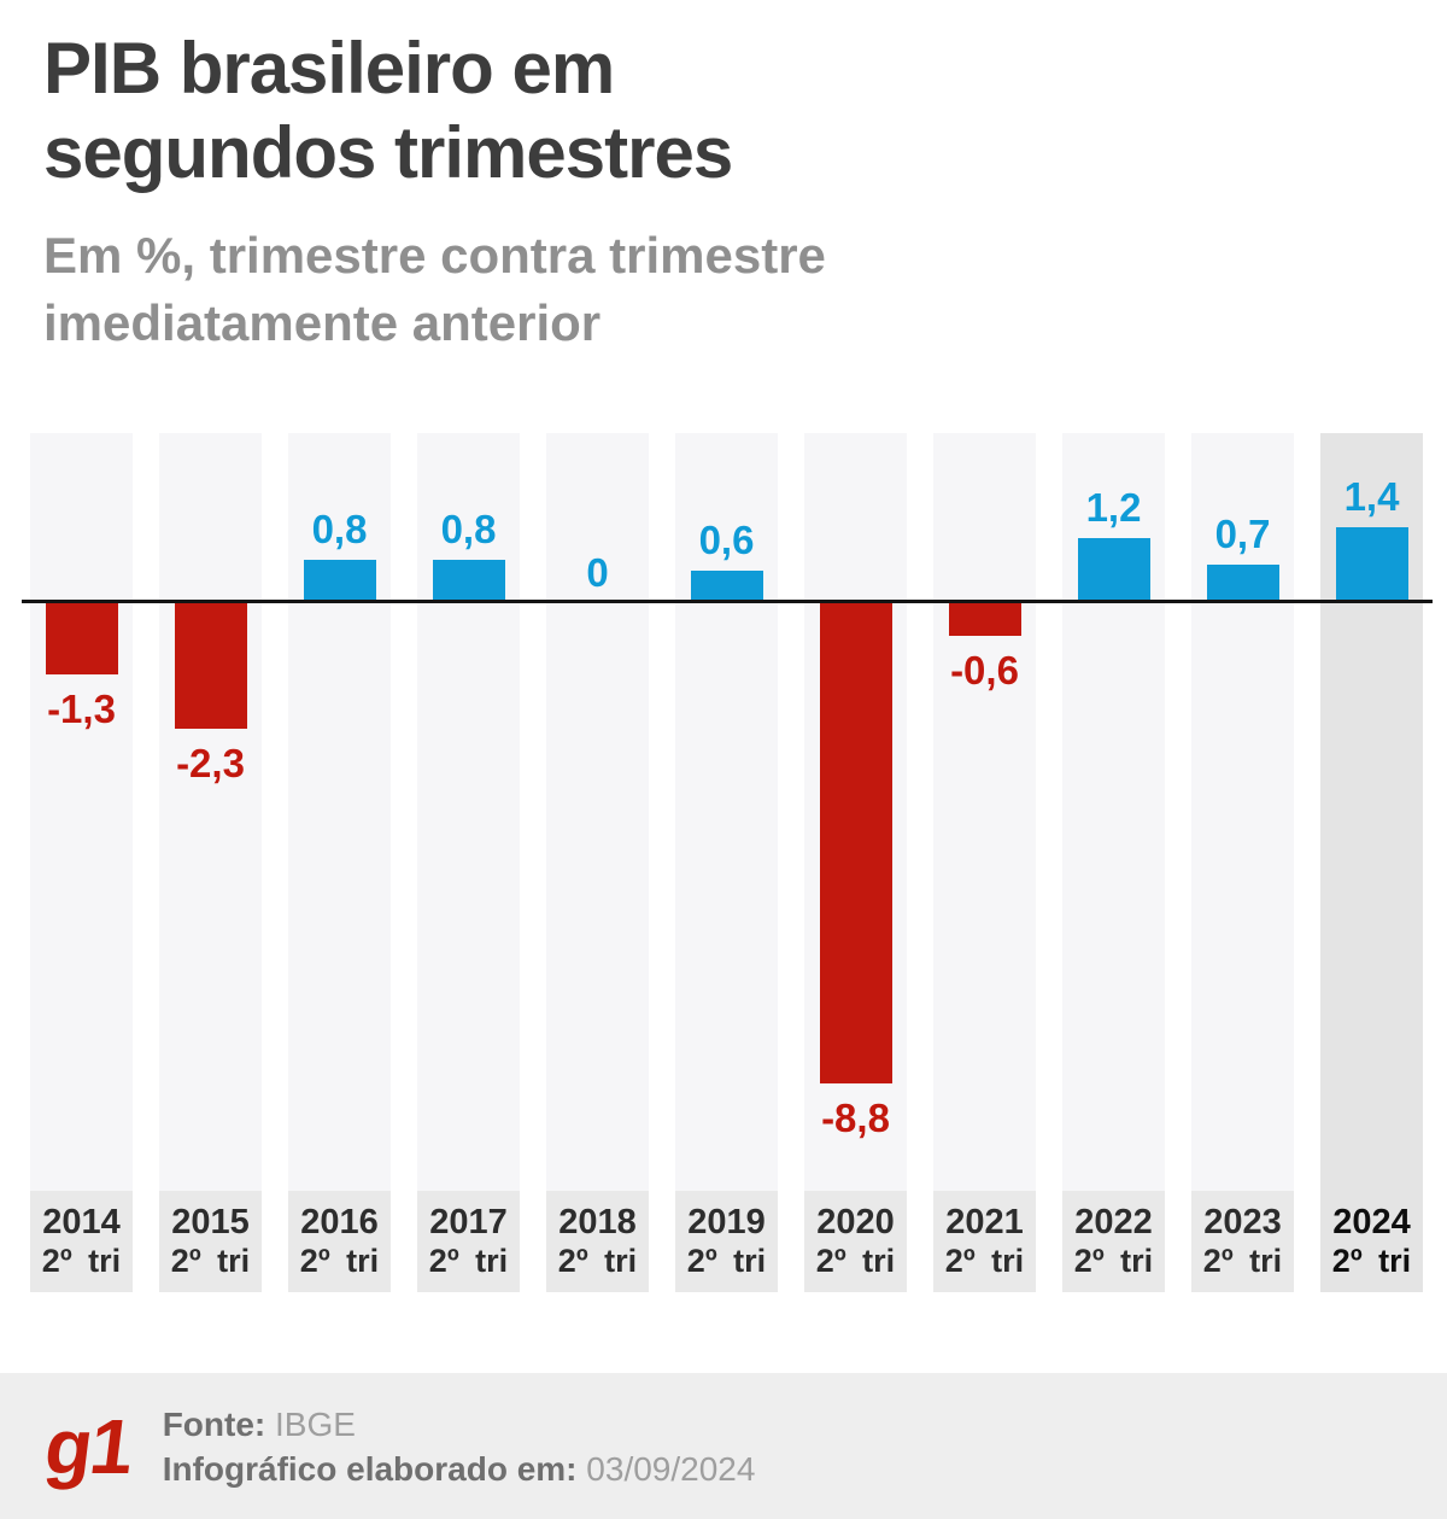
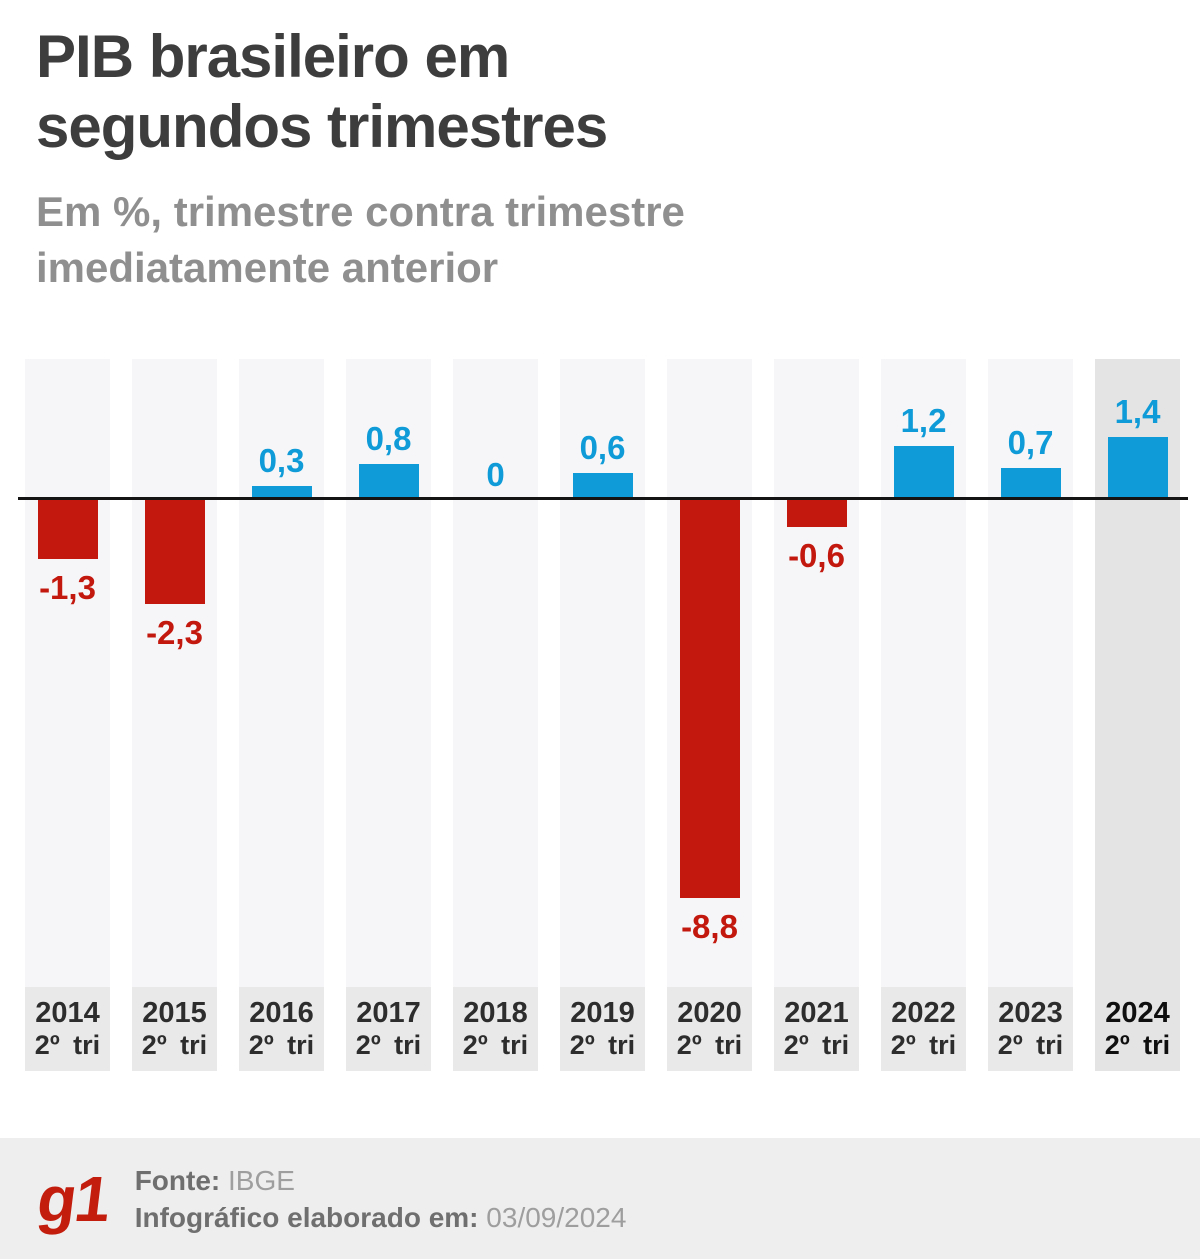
2016: 0,8 -> 0,3
